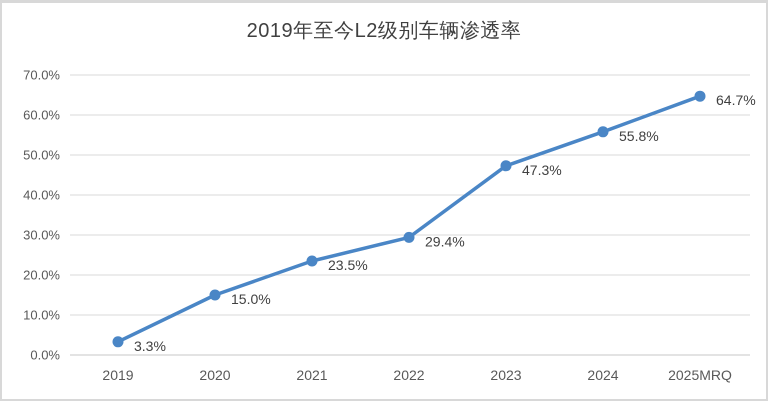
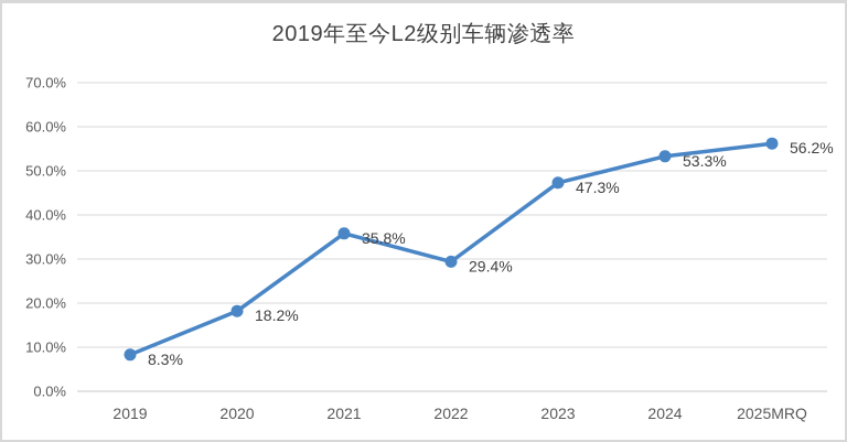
2019: 3.3% -> 8.3%
2020: 15.0% -> 18.2%
2021: 23.5% -> 35.8%
2024: 55.8% -> 53.3%
2025MRQ: 64.7% -> 56.2%
